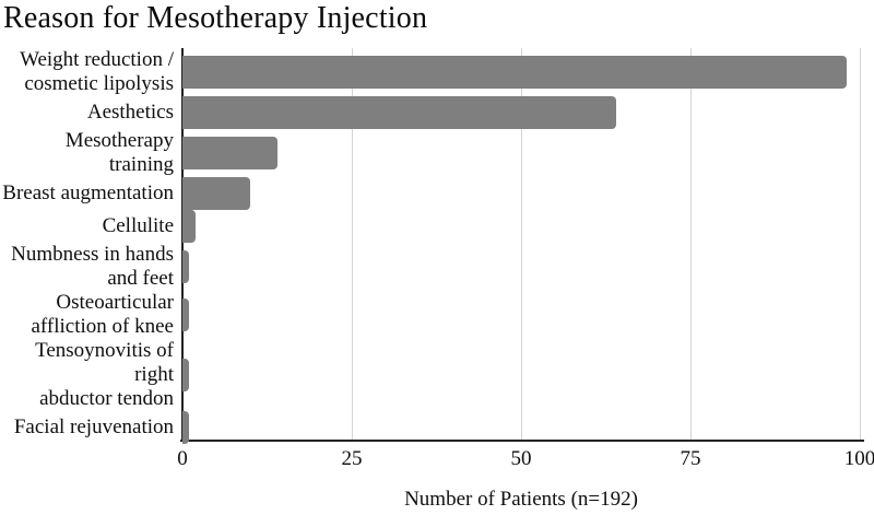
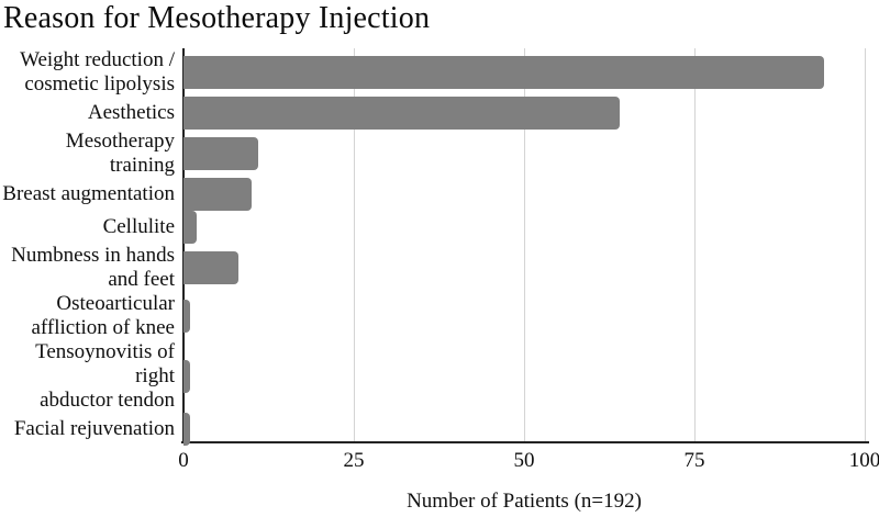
Weight reduction / cosmetic lipolysis: 98 -> 94
Mesotherapy training: 14 -> 11
Numbness in hands and feet: 1 -> 8
